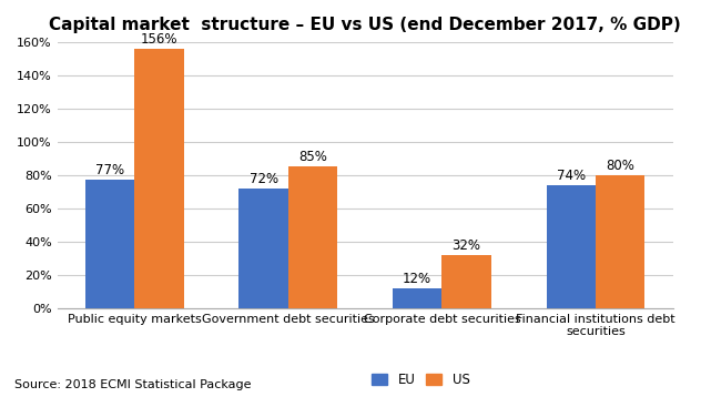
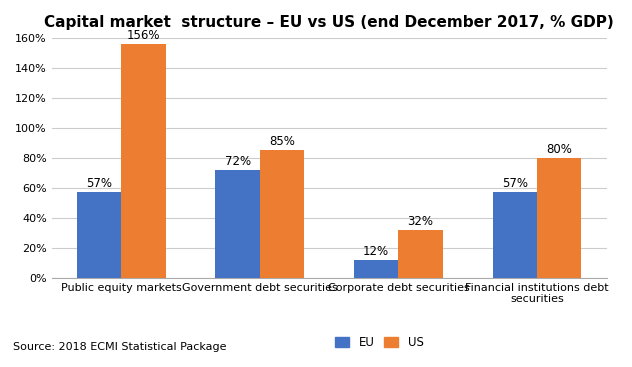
EU/Public equity markets: 77% -> 57%
EU/Financial institutions debt securities: 74% -> 57%
